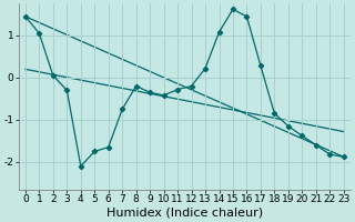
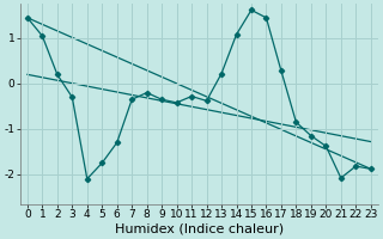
2: 0.05 -> 0.20
6: -1.65 -> -1.30
7: -0.75 -> -0.35
12: -0.20 -> -0.38
21: -1.60 -> -2.08
